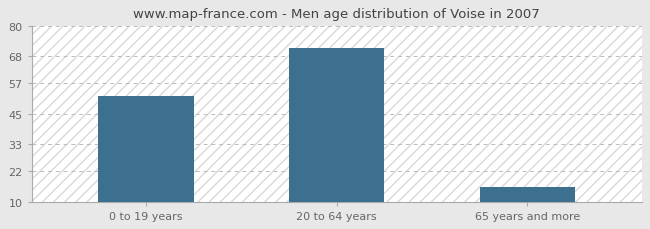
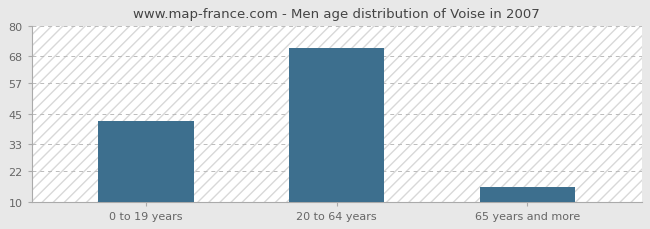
0 to 19 years: 52 -> 42
